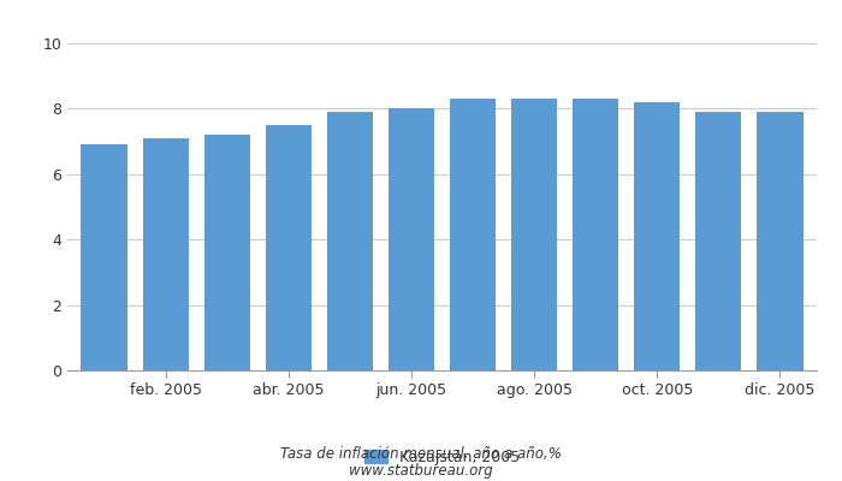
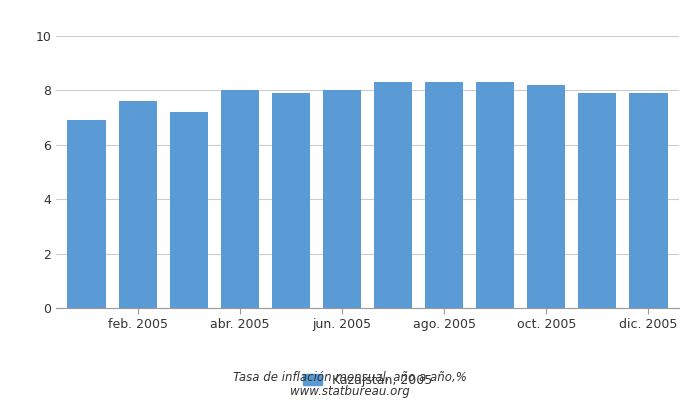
feb. 2005: 7.1 -> 7.6
abr. 2005: 7.5 -> 8.0
